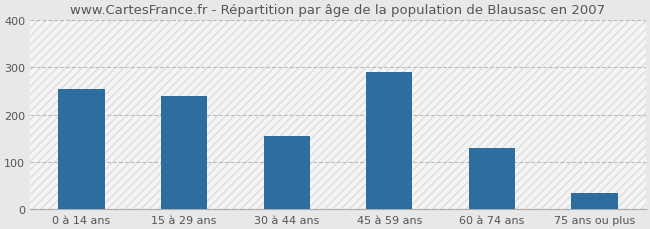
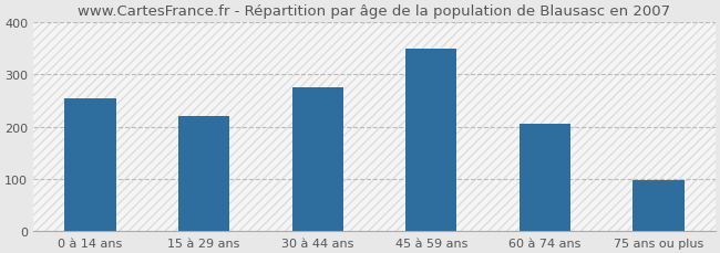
15 à 29 ans: 240 -> 220
30 à 44 ans: 155 -> 275
45 à 59 ans: 290 -> 350
60 à 74 ans: 130 -> 205
75 ans ou plus: 35 -> 98
